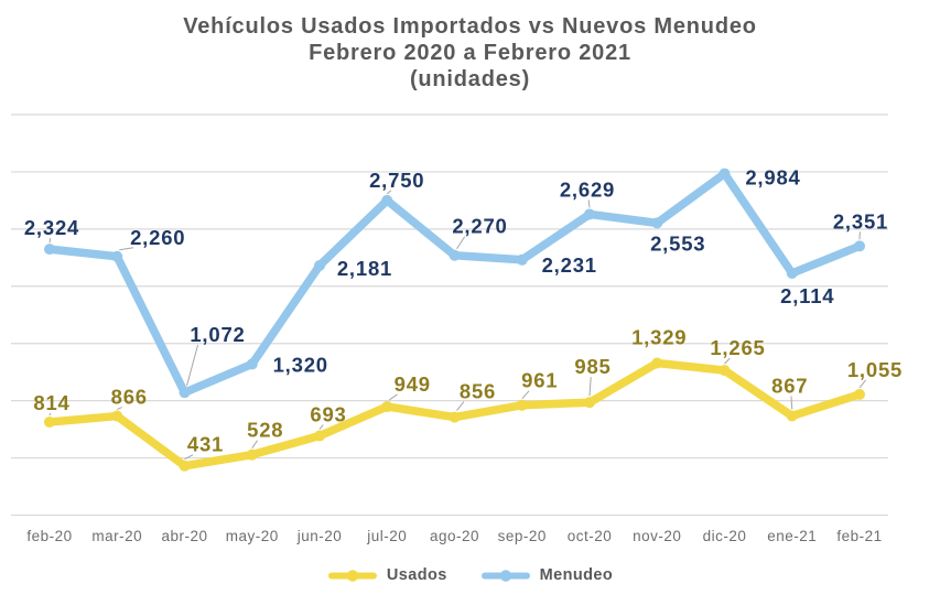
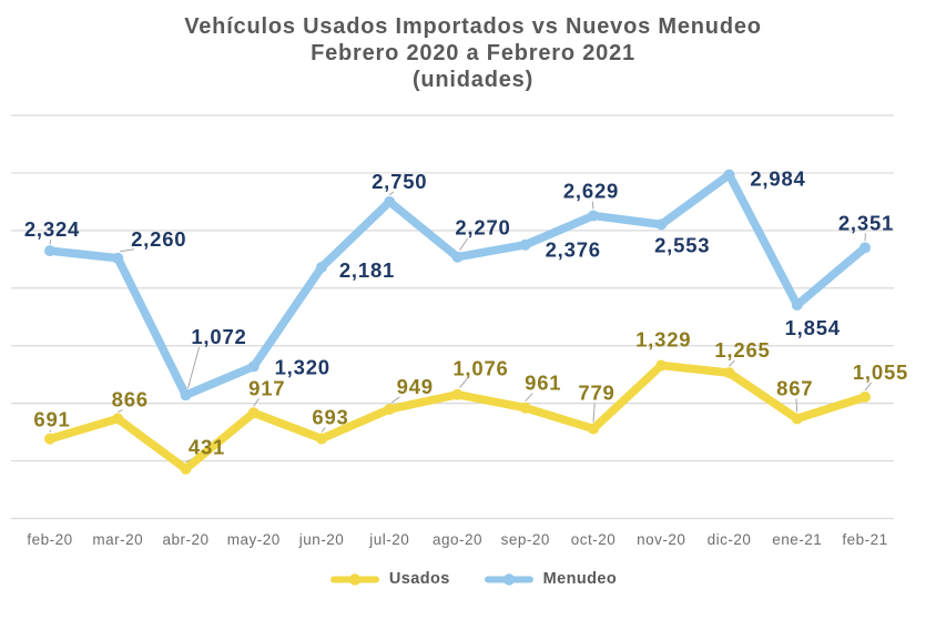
Usados/feb-20: 814 -> 691
Usados/may-20: 528 -> 917
Usados/ago-20: 856 -> 1,076
Menudeo/sep-20: 2,231 -> 2,376
Usados/oct-20: 985 -> 779
Menudeo/ene-21: 2,114 -> 1,854
